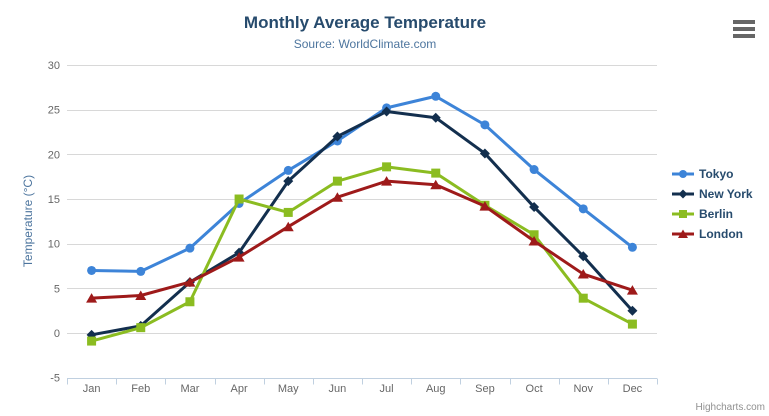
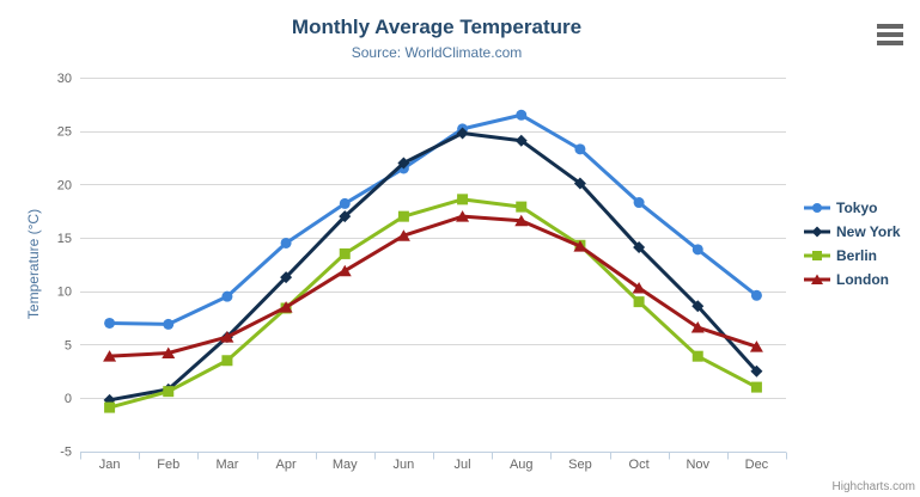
New York/Apr: 9 -> 11
Berlin/Apr: 15 -> 8
Berlin/Oct: 11 -> 9
